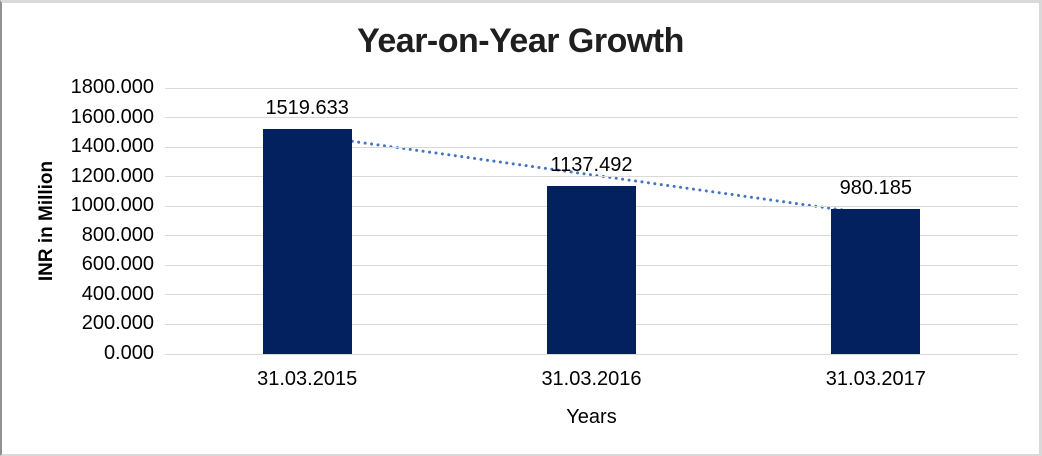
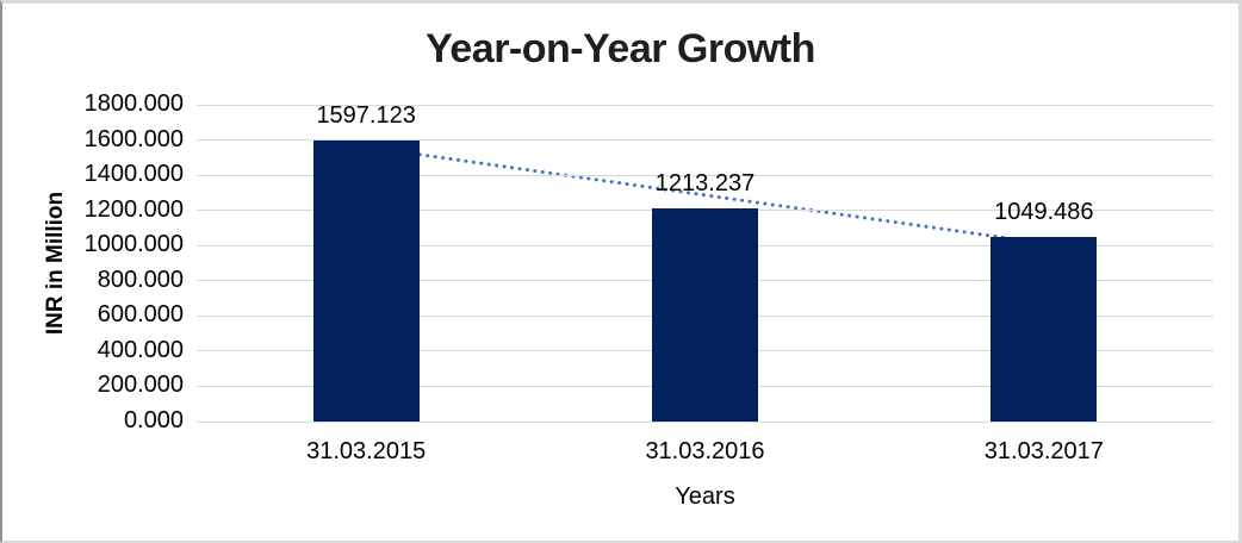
31.03.2015: 1519.633 -> 1597.123
31.03.2016: 1137.492 -> 1213.237
31.03.2017: 980.185 -> 1049.486
